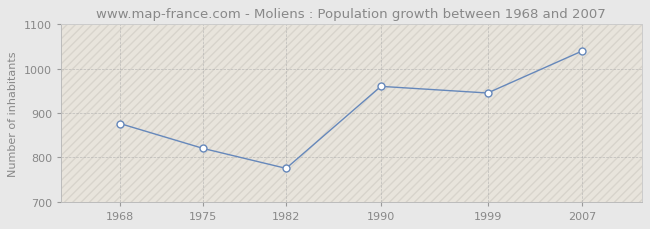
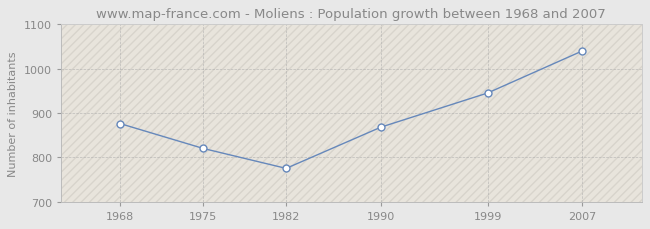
1990: 960 -> 868
